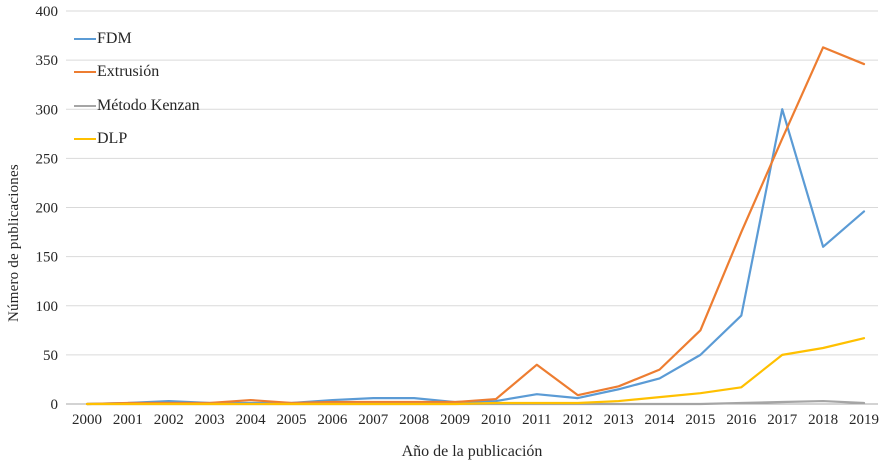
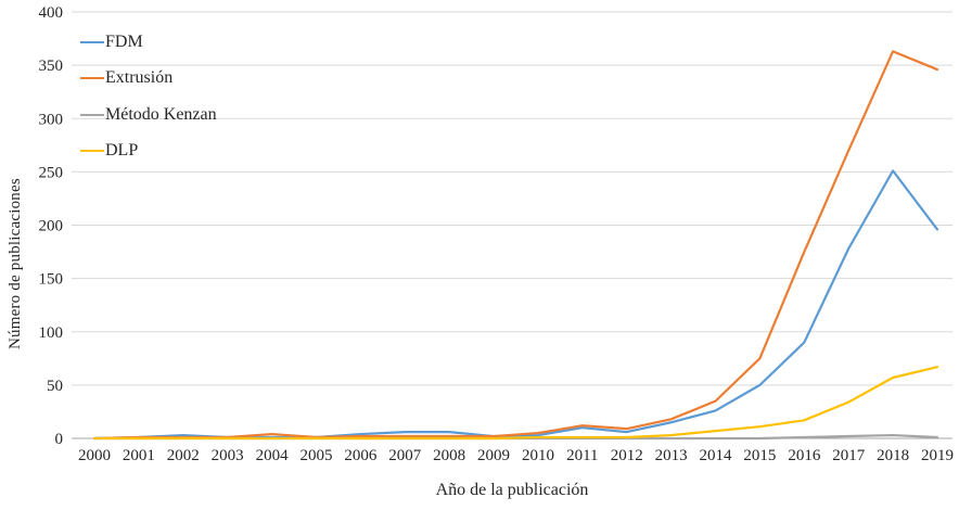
Extrusión/2011: 40 -> 10
FDM/2017: 300 -> 180
DLP/2017: 50 -> 30
FDM/2018: 160 -> 250
